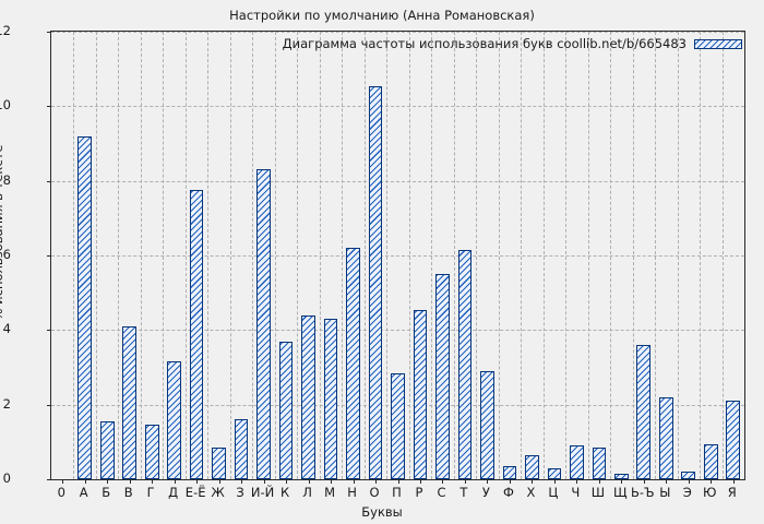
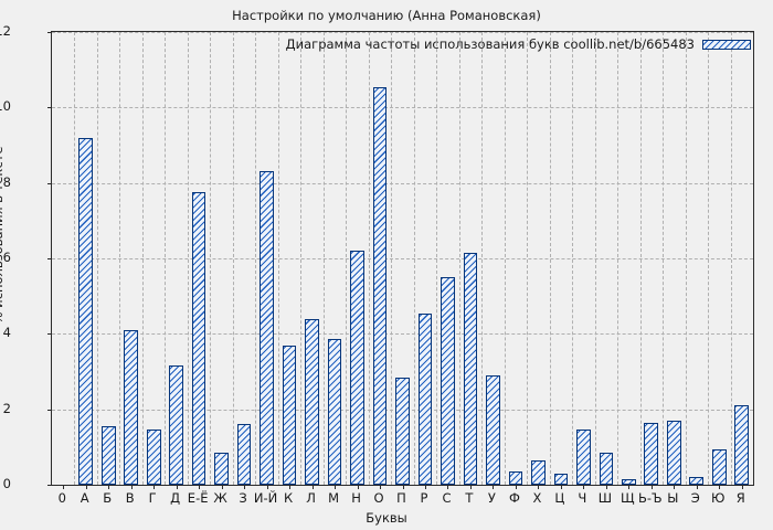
М: 4.3 -> 3.9
Ч: 0.9 -> 1.4
Ь-Ъ: 3.6 -> 1.6
Ы: 2.2 -> 1.7
